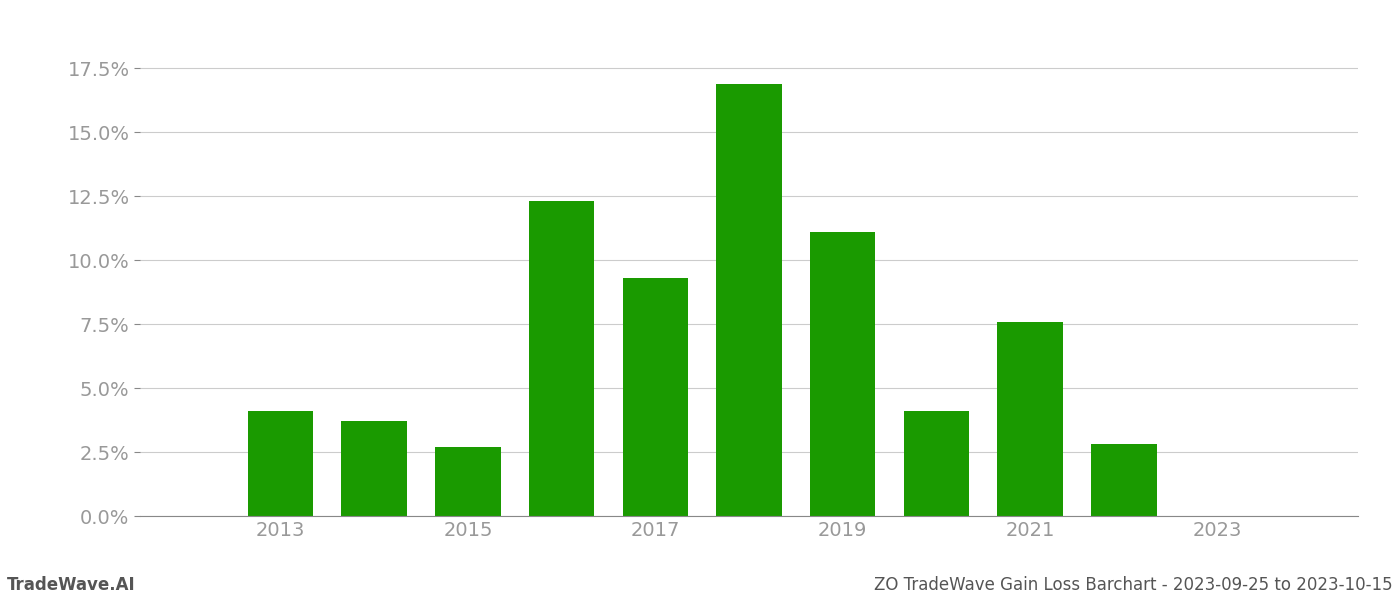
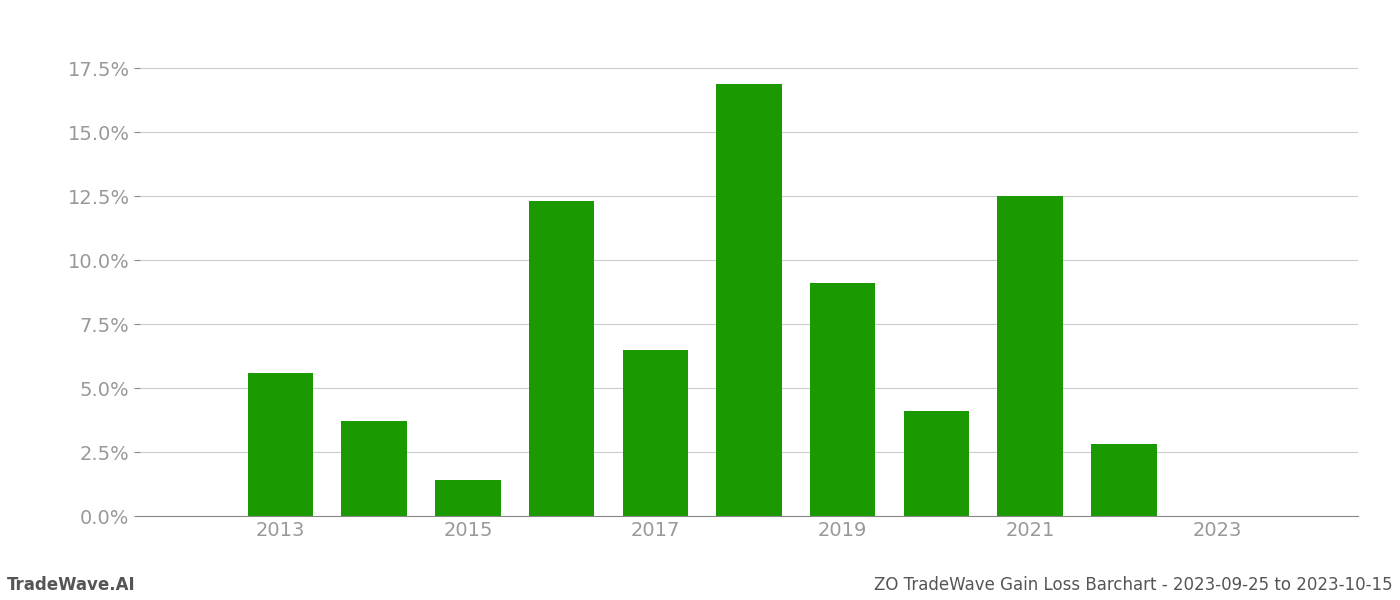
2013: 4.1% -> 5.6%
2015: 2.7% -> 1.4%
2017: 9.3% -> 6.5%
2019: 11.1% -> 9.1%
2021: 7.6% -> 12.5%
